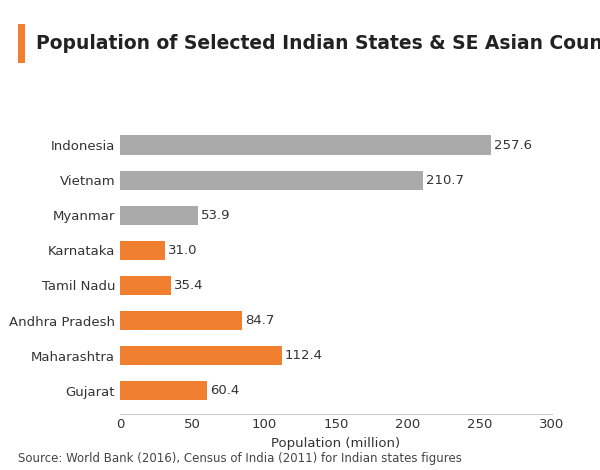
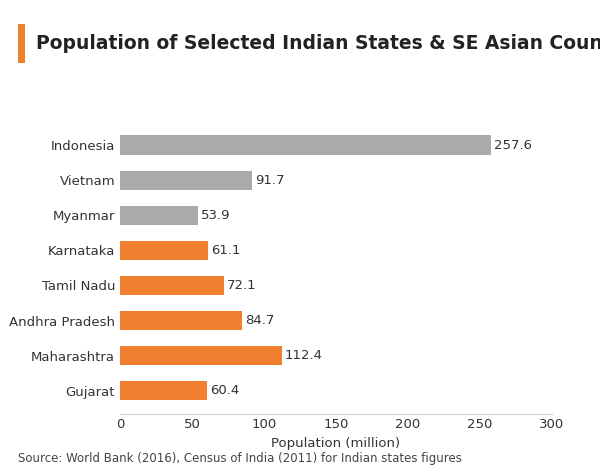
Vietnam: 210.7 -> 91.7
Karnataka: 31.0 -> 61.1
Tamil Nadu: 35.4 -> 72.1
